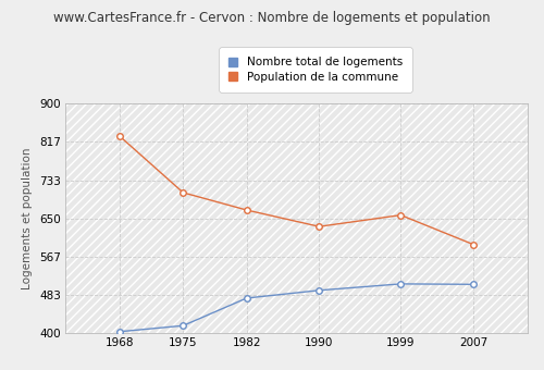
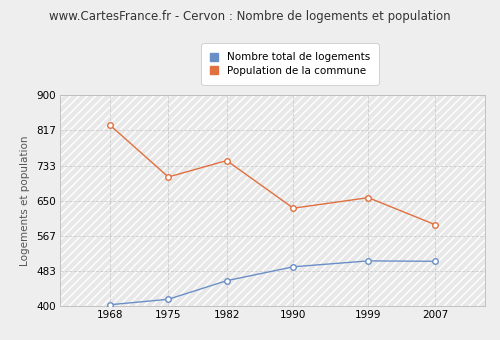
Nombre total de logements/1982: 476 -> 460
Population de la commune/1982: 668 -> 745
